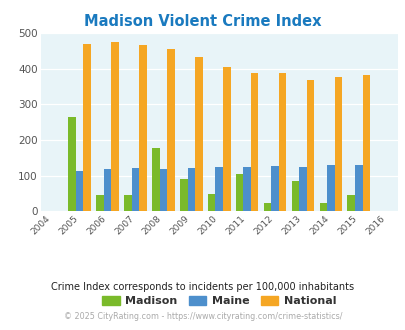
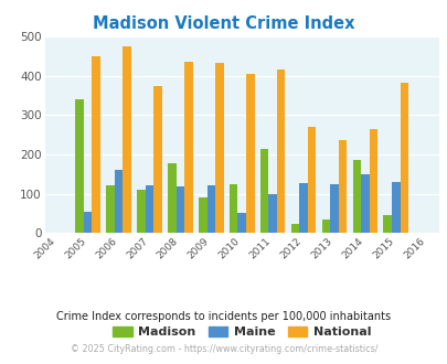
Madison/2005: 263 -> 340
Maine/2005: 113 -> 55
National/2005: 469 -> 450
Madison/2006: 45 -> 120
Maine/2006: 118 -> 160
Madison/2007: 45 -> 110
National/2007: 467 -> 375
National/2008: 455 -> 435
Madison/2010: 48 -> 125
Maine/2010: 124 -> 50
Madison/2011: 105 -> 215
Maine/2011: 124 -> 100
National/2011: 387 -> 415
National/2012: 387 -> 270
Madison/2013: 85 -> 35
National/2013: 368 -> 235
Madison/2014: 22 -> 185
Maine/2014: 131 -> 150
National/2014: 376 -> 265
